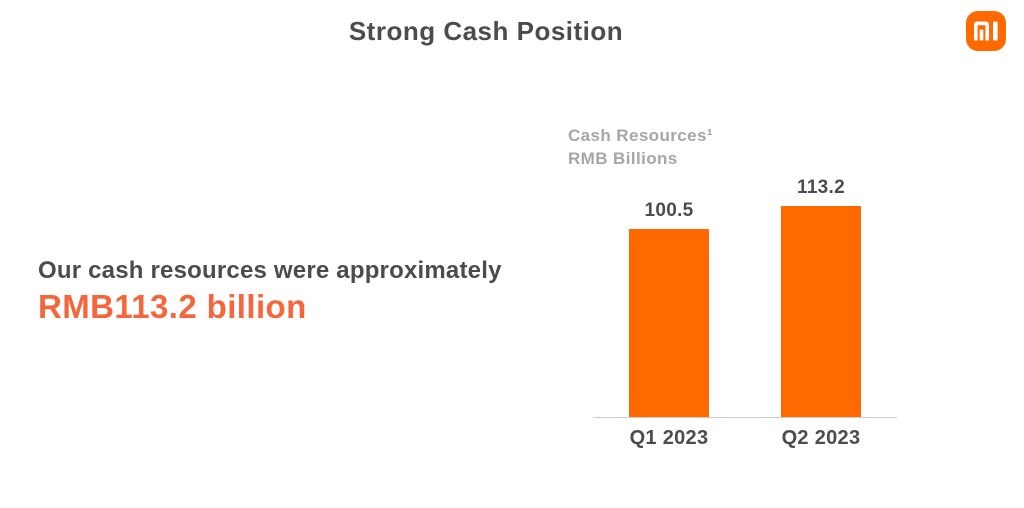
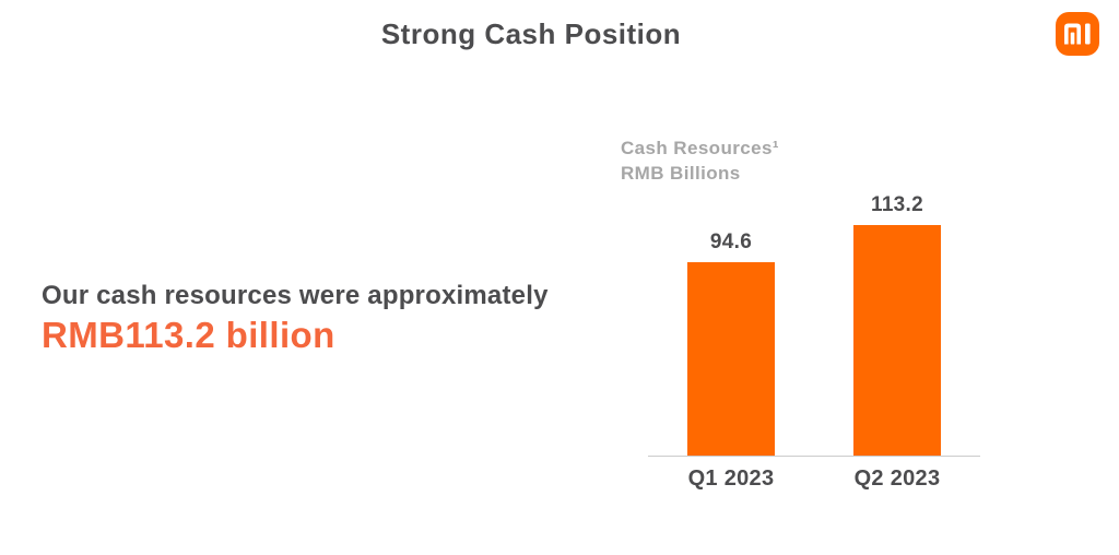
Q1 2023: 100.5 -> 94.6
